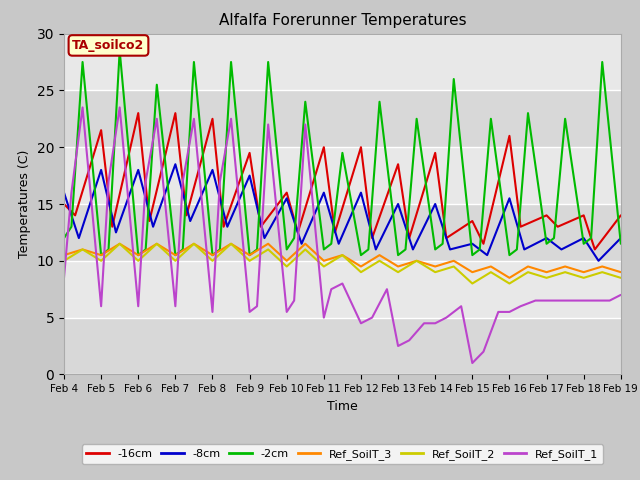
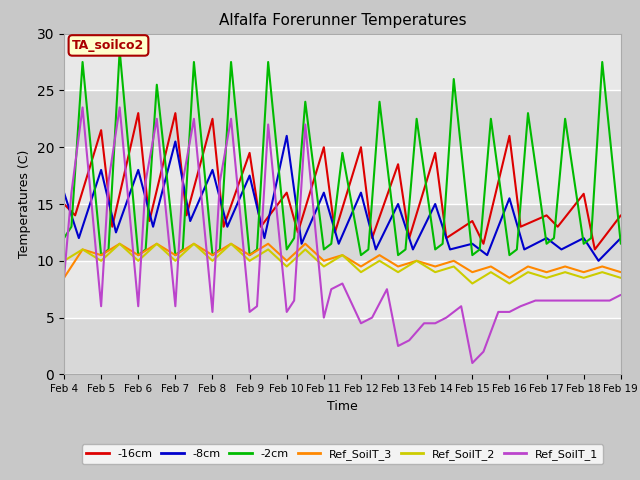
Ref_SoilT_3/Feb 4: 10.5 -> 8.5
-8cm/Feb 7: 18.5 -> 20.5
-8cm/Feb 10: 15.5 -> 21.0
-16cm/Feb 18: 14.0 -> 15.9
